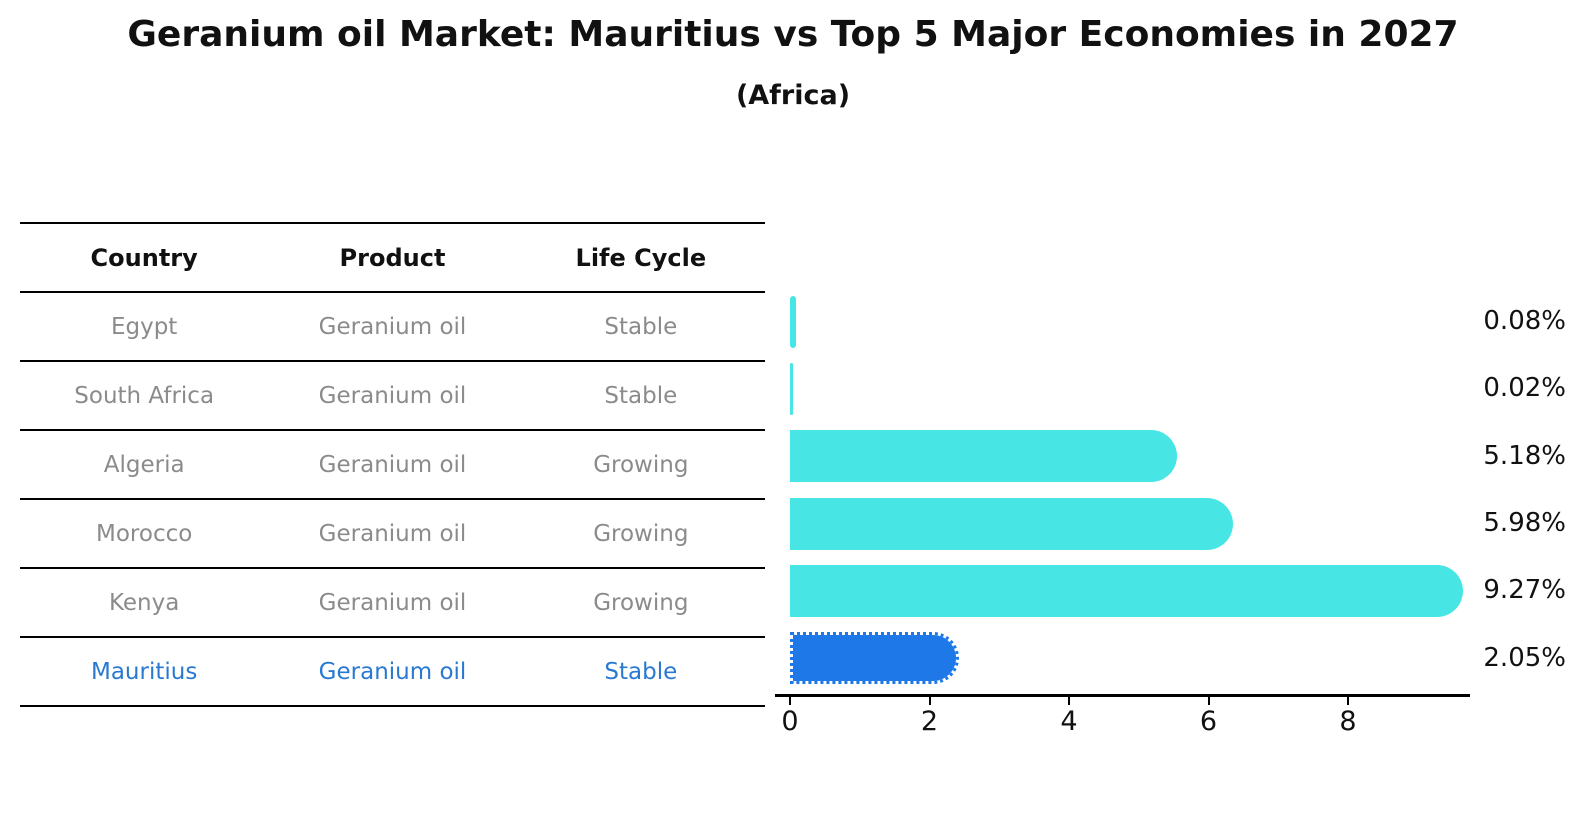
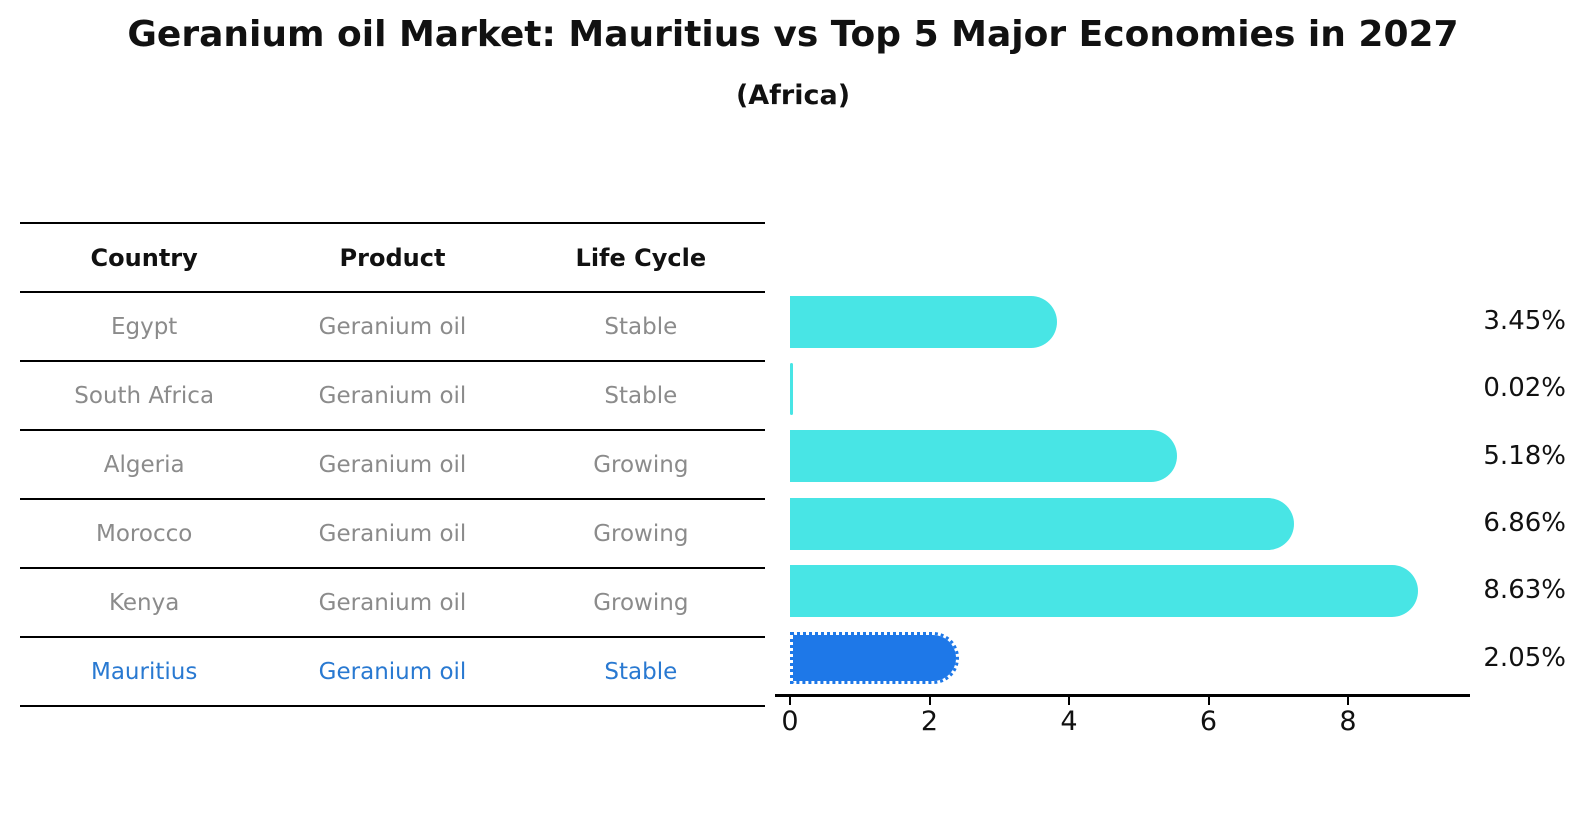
Egypt: 0.08% -> 3.45%
Morocco: 5.98% -> 6.86%
Kenya: 9.27% -> 8.63%
